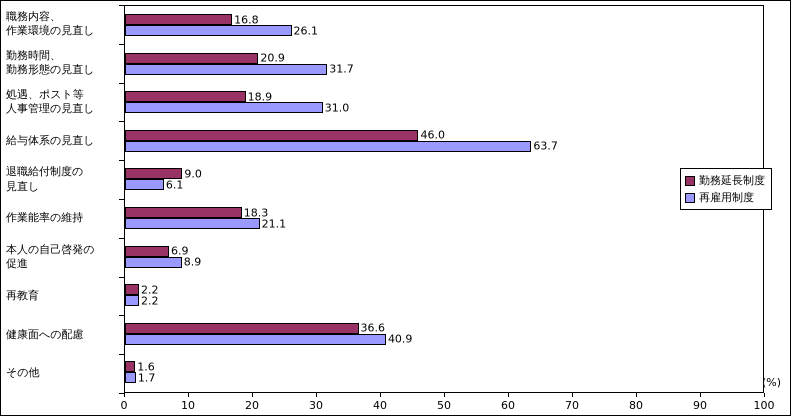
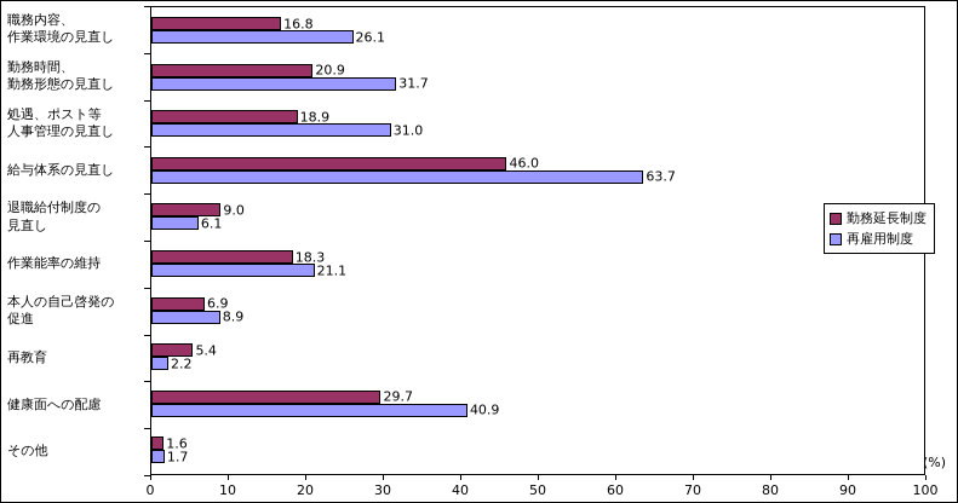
勤務延長制度/再教育: 2.2 -> 5.4
勤務延長制度/健康面への配慮: 36.6 -> 29.7
